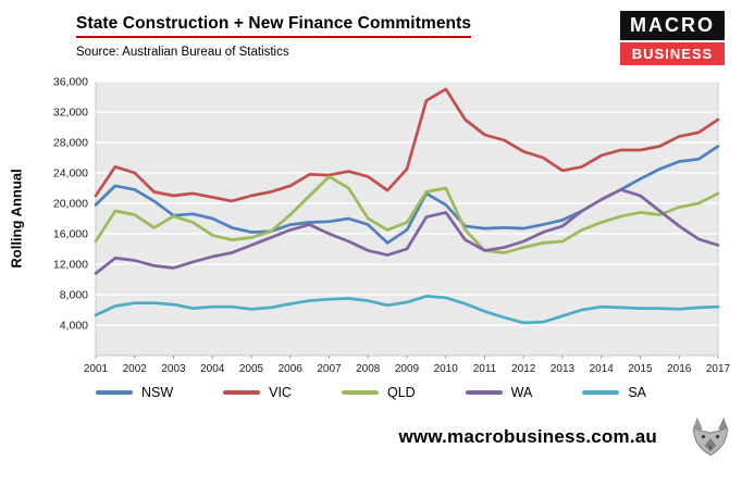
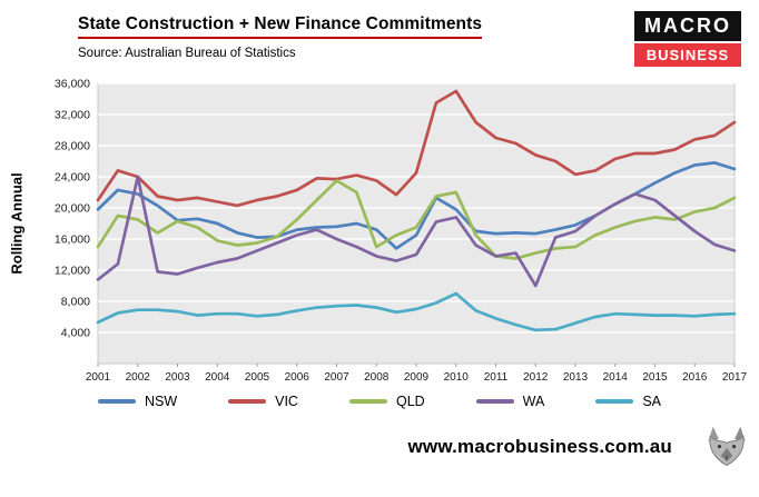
WA/2002: 12000 -> 24000
QLD/2008: 18000 -> 15000
SA/2010: 8000 -> 9000
WA/2012: 15000 -> 10000
NSW/2017: 28000 -> 25000
